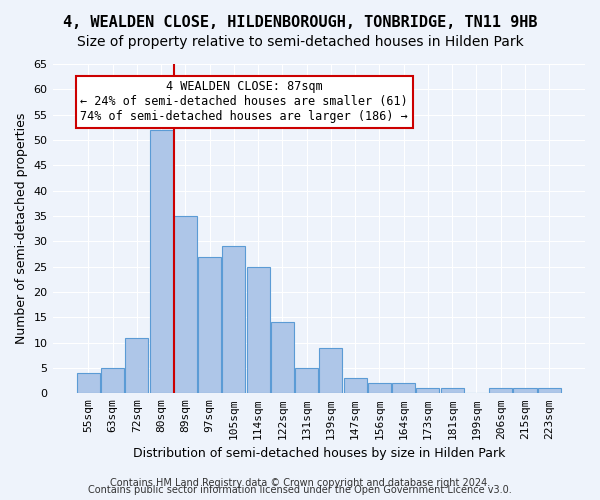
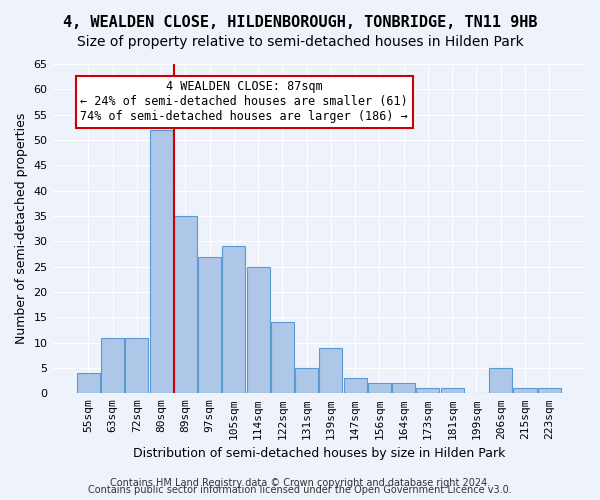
63sqm: 5 -> 11
206sqm: 1 -> 5
